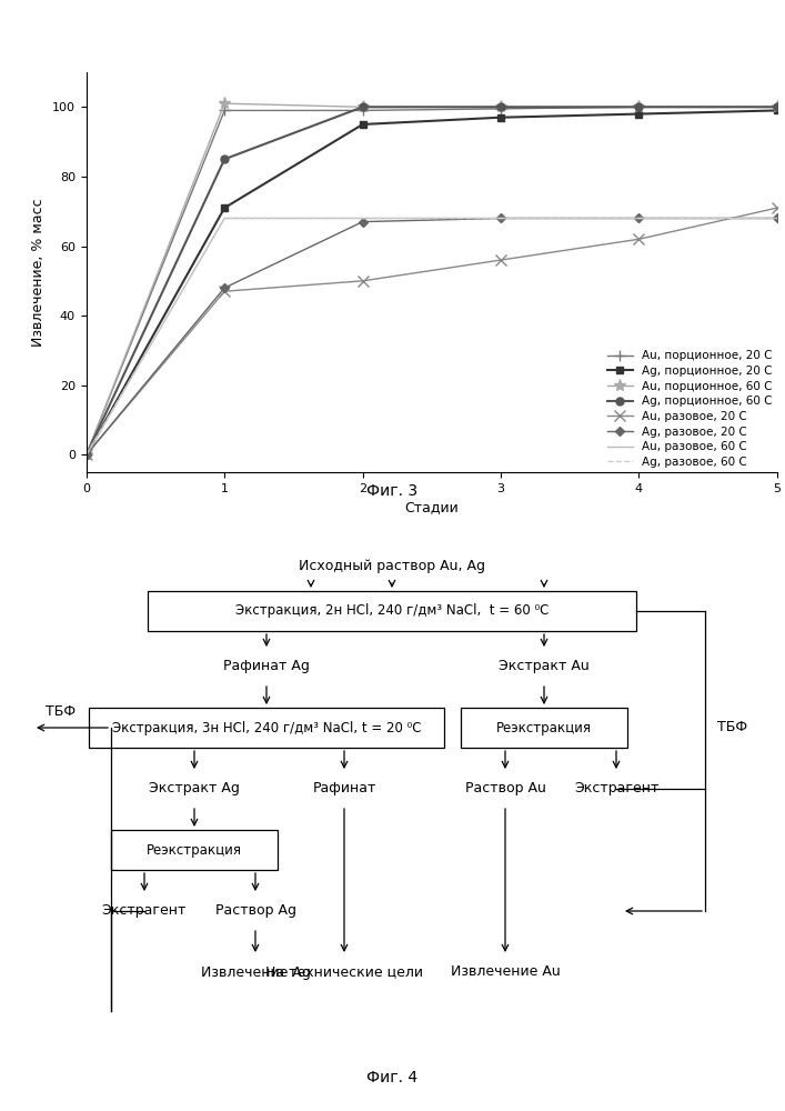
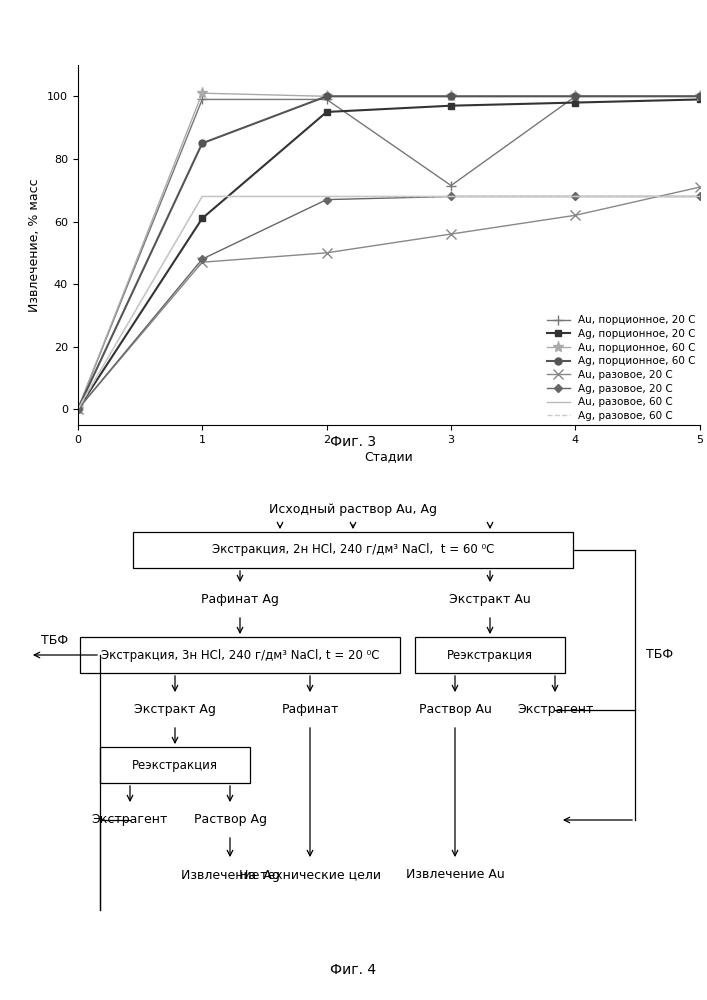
Ag, порционное, 20 С/1: 71 -> 61
Au, порционное, 20 С/3: 99.5 -> 71.5
